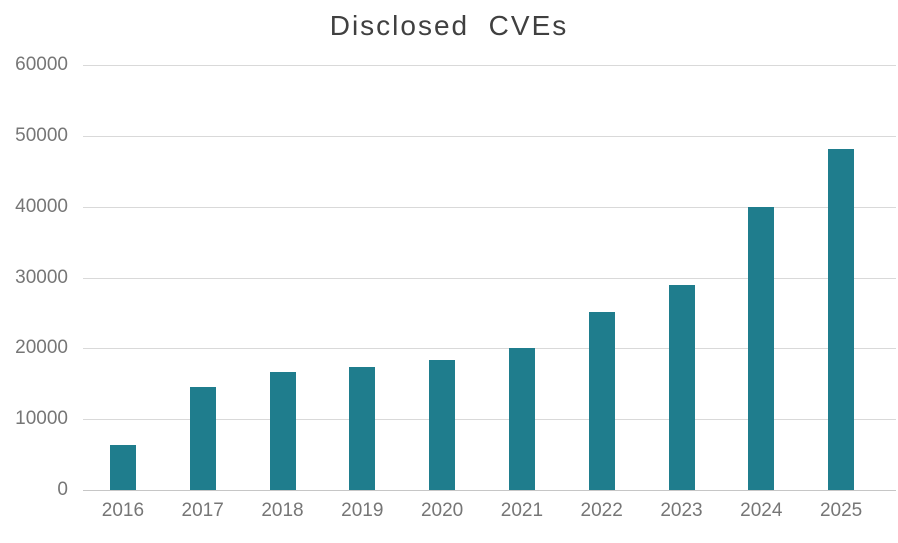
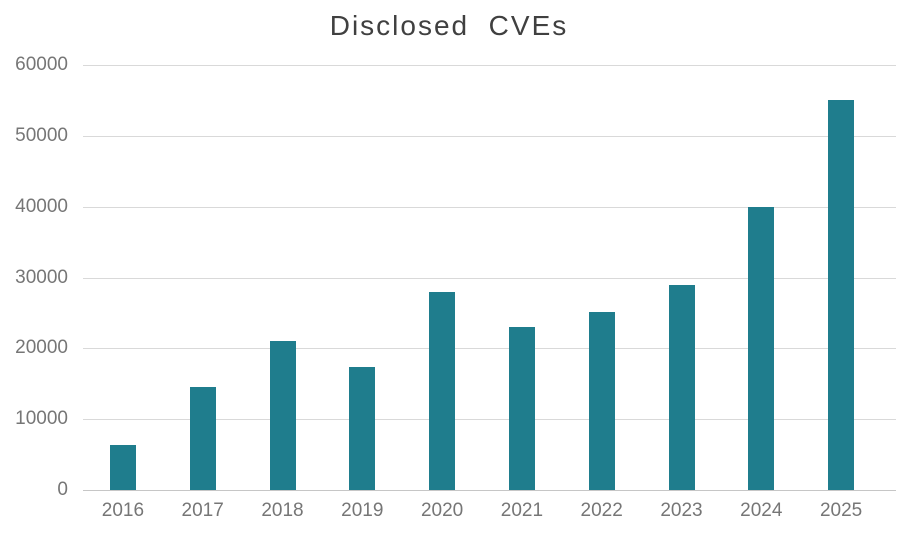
2018: 17000 -> 21000
2020: 18000 -> 28000
2021: 20000 -> 23000
2025: 48000 -> 55000
